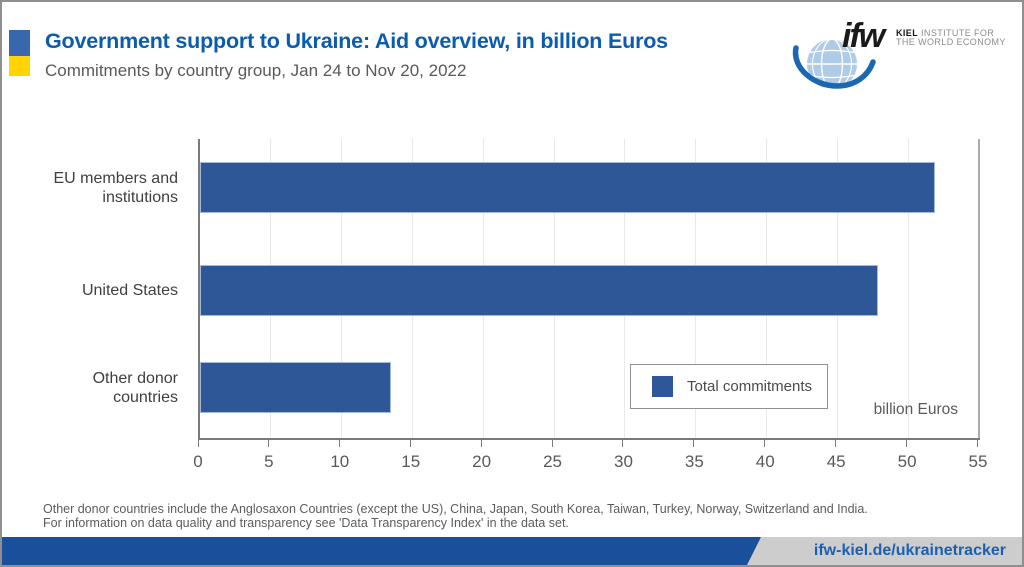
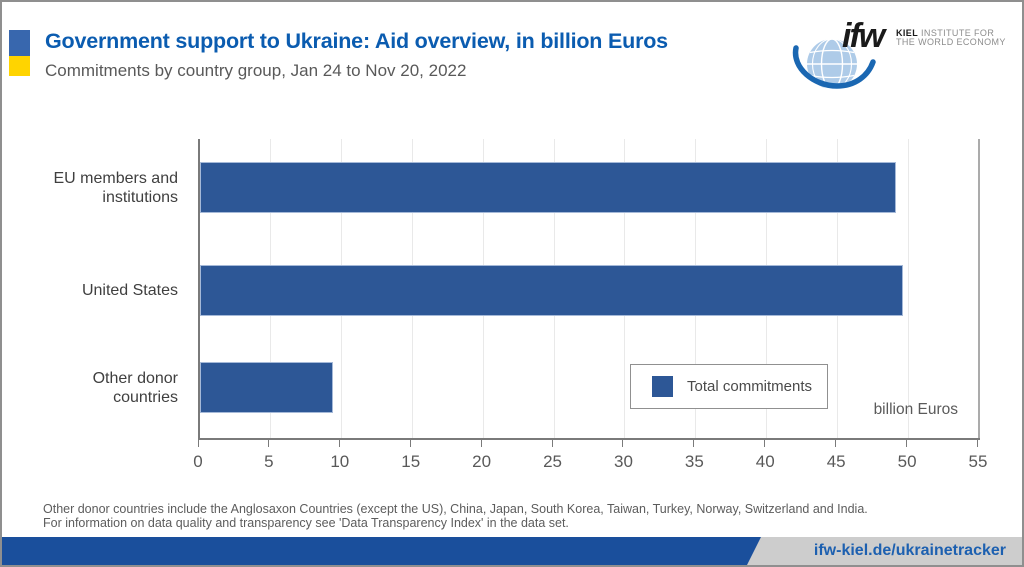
EU members and institutions: 51.8 -> 49.1
United States: 47.8 -> 49.6
Other donor countries: 13.5 -> 9.4
